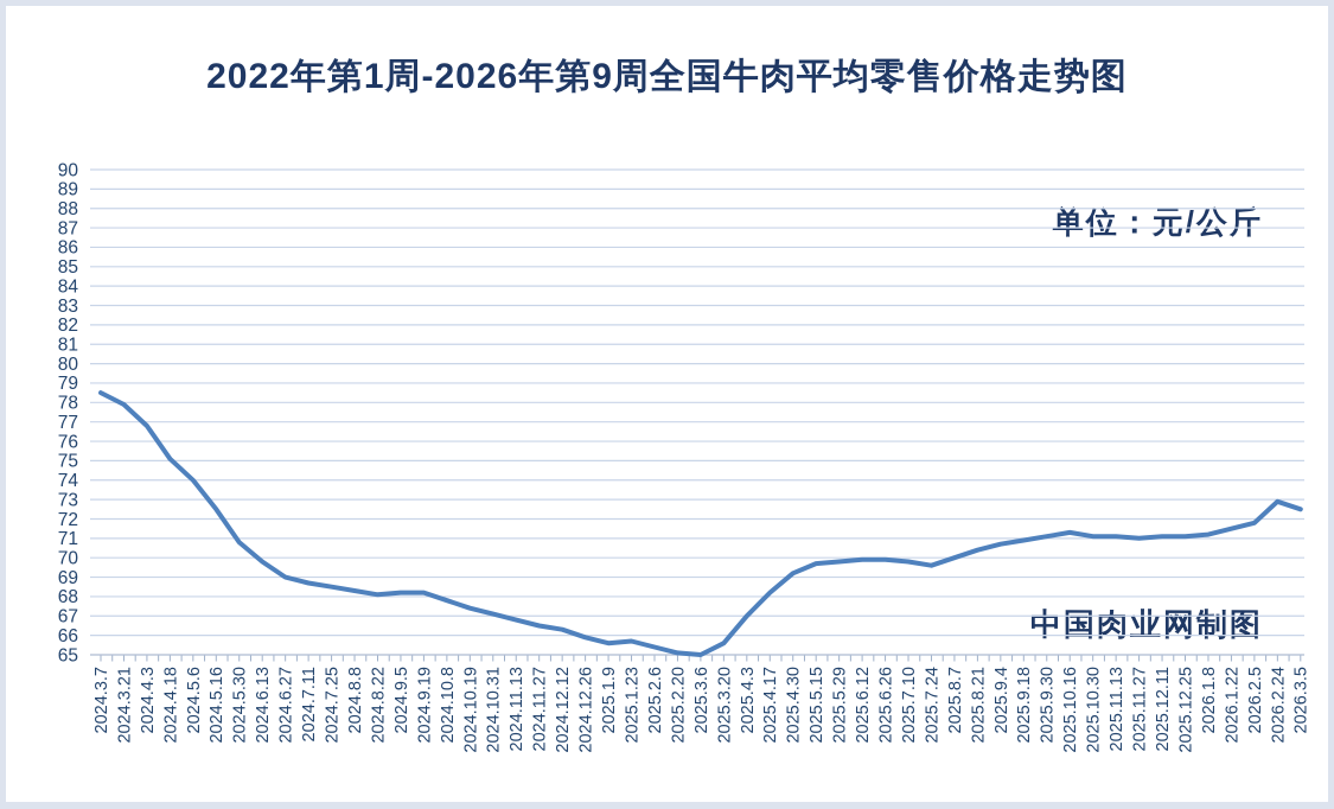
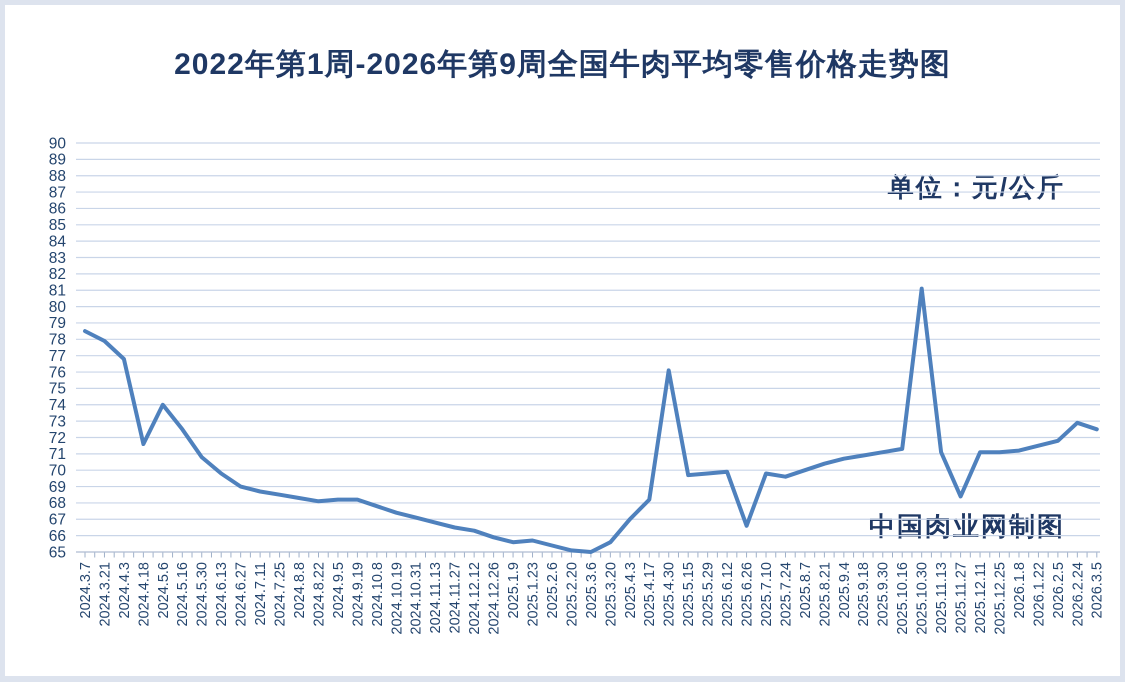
2024.4.18: 75.1 -> 71.6
2025.4.30: 69.2 -> 76.1
2025.6.26: 69.9 -> 66.6
2025.10.30: 71.1 -> 81.1
2025.11.27: 71.0 -> 68.4
